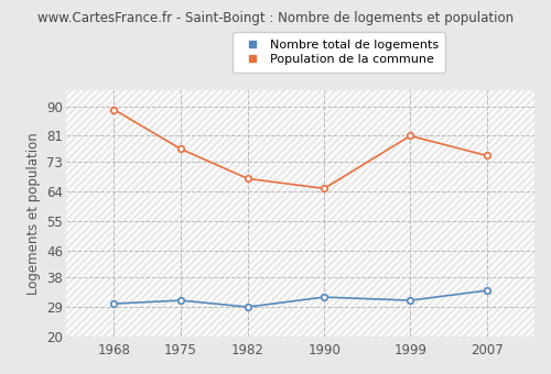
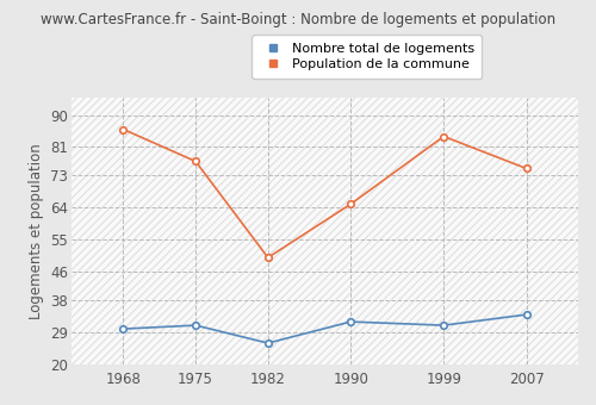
Population de la commune/1968: 89 -> 86
Nombre total de logements/1982: 29 -> 26
Population de la commune/1982: 68 -> 50
Population de la commune/1999: 81 -> 84
